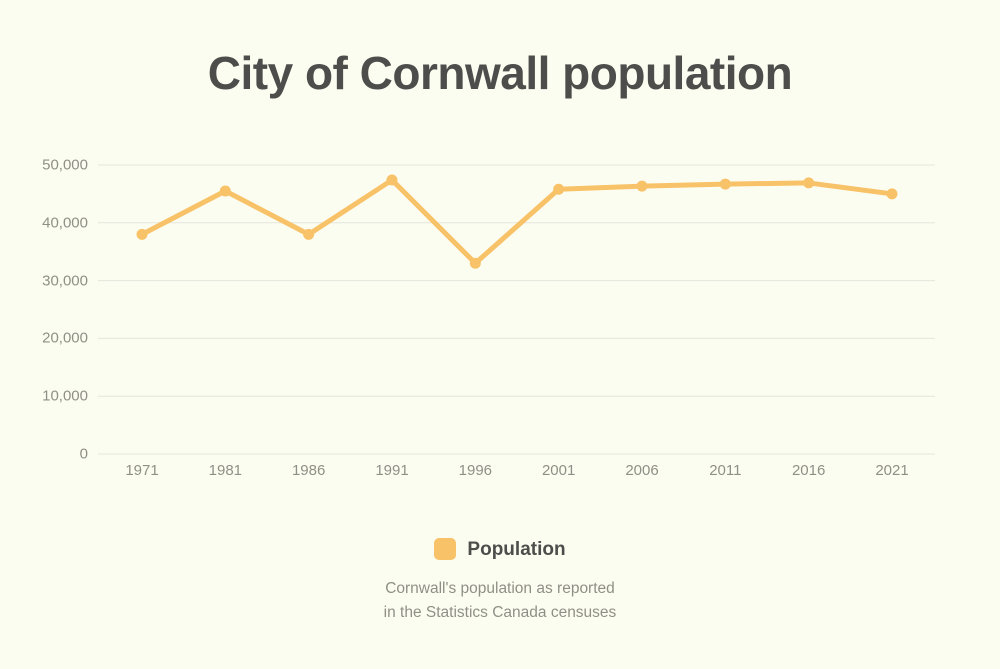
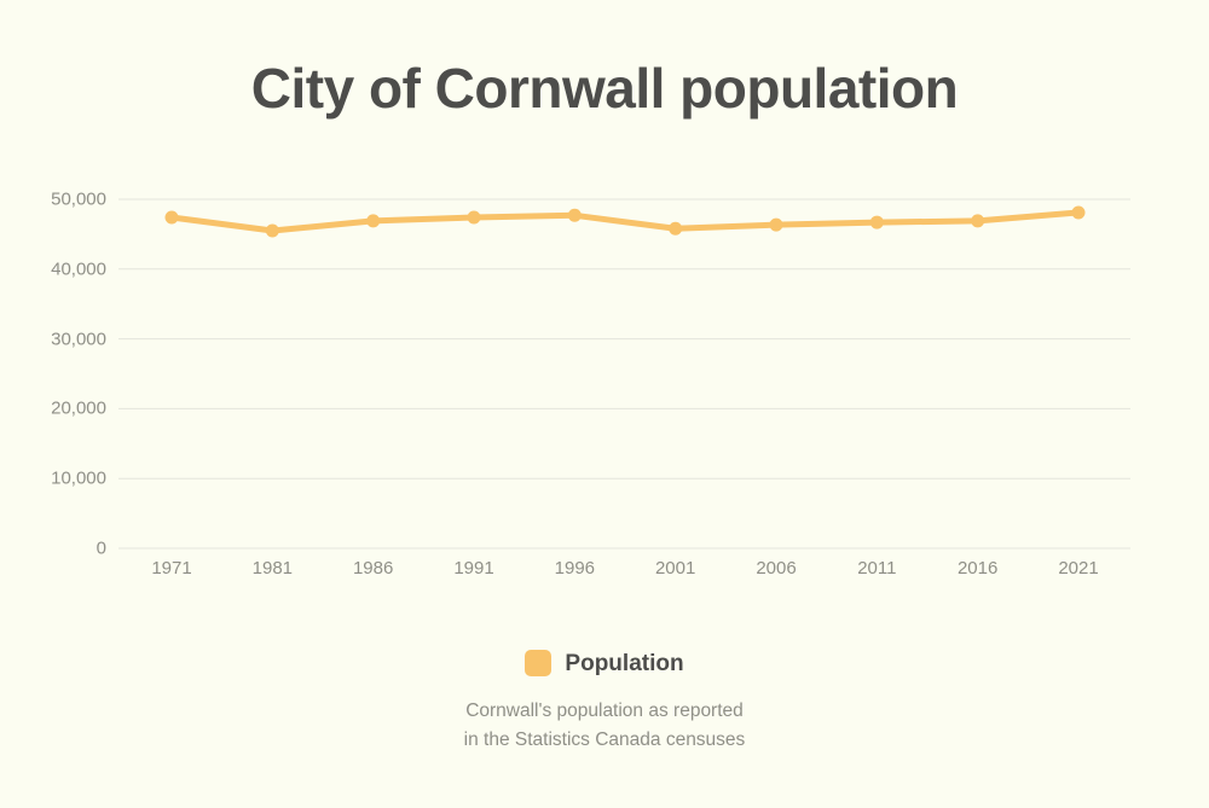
1971: 38000 -> 47000
1986: 38000 -> 47000
1996: 33000 -> 48000
2021: 45000 -> 48000
